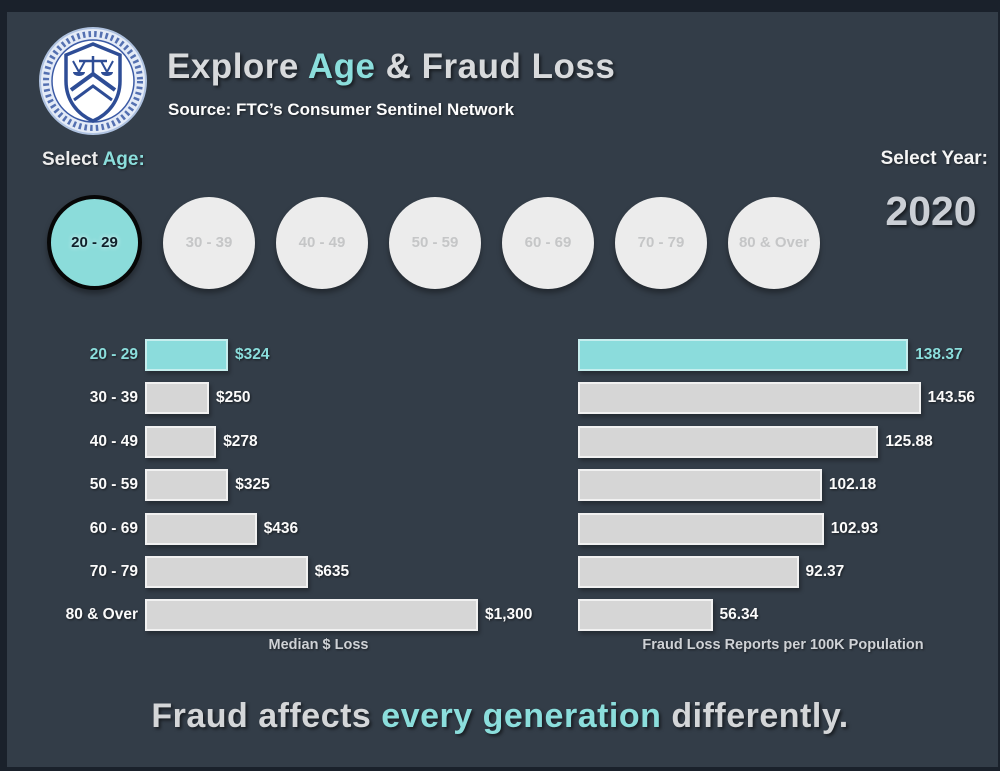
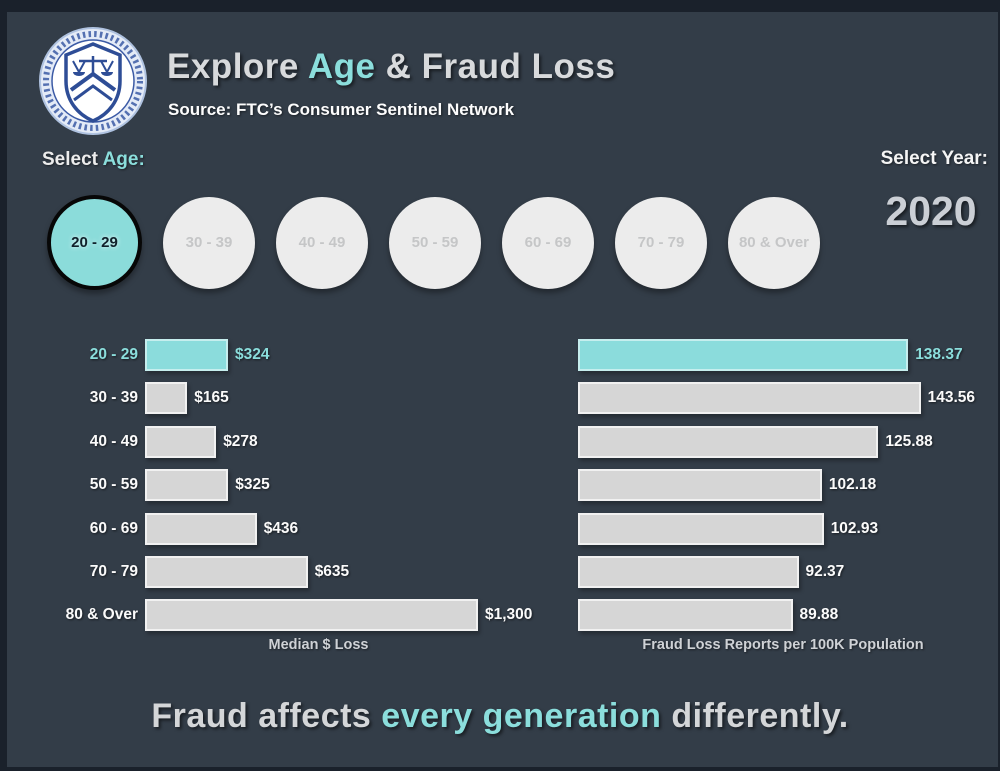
Median $ Loss/30 - 39: $250 -> $165
Fraud Loss Reports per 100K Population/80 & Over: 56.34 -> 89.88
